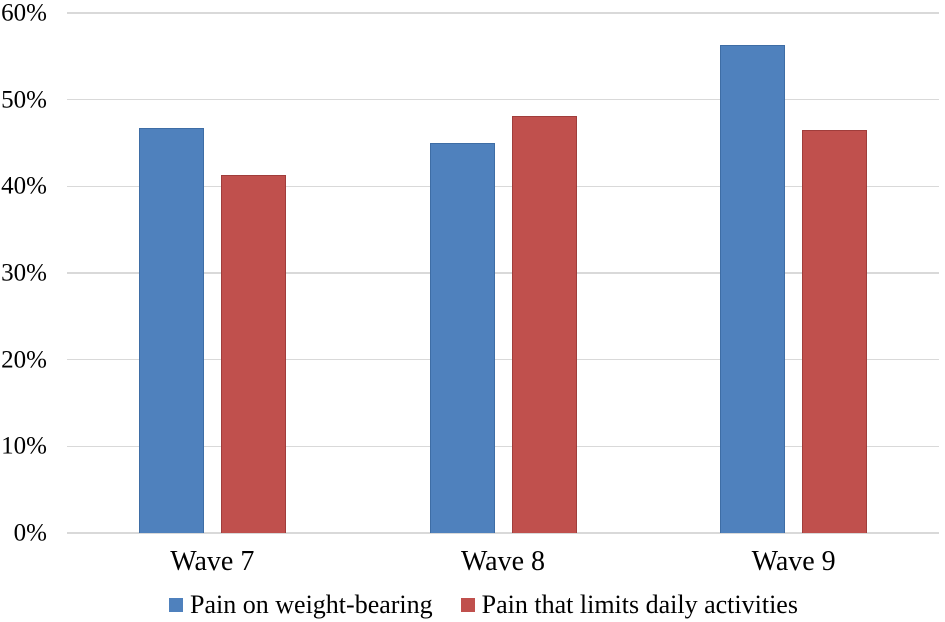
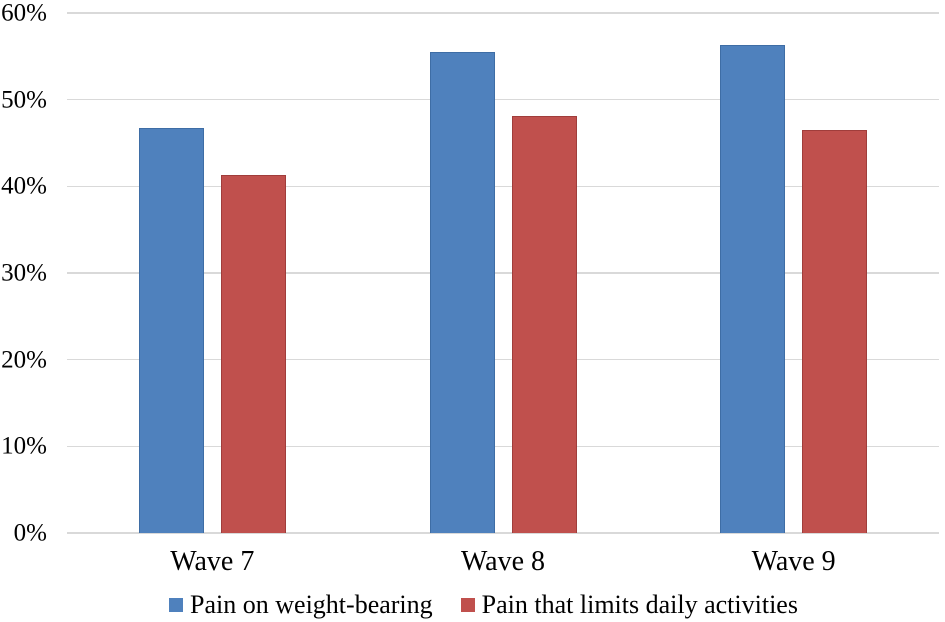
Pain on weight-bearing/Wave 8: 45% -> 56%
